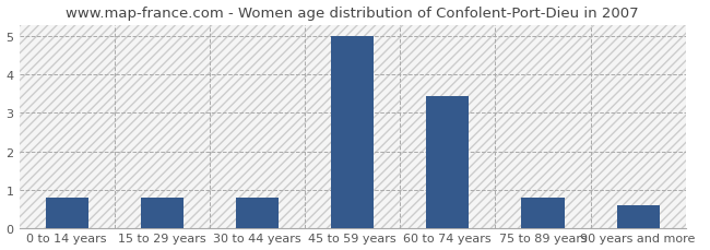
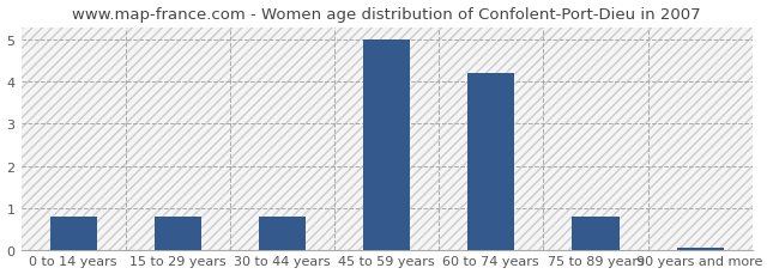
60 to 74 years: 3.45 -> 4.20
90 years and more: 0.60 -> 0.05
